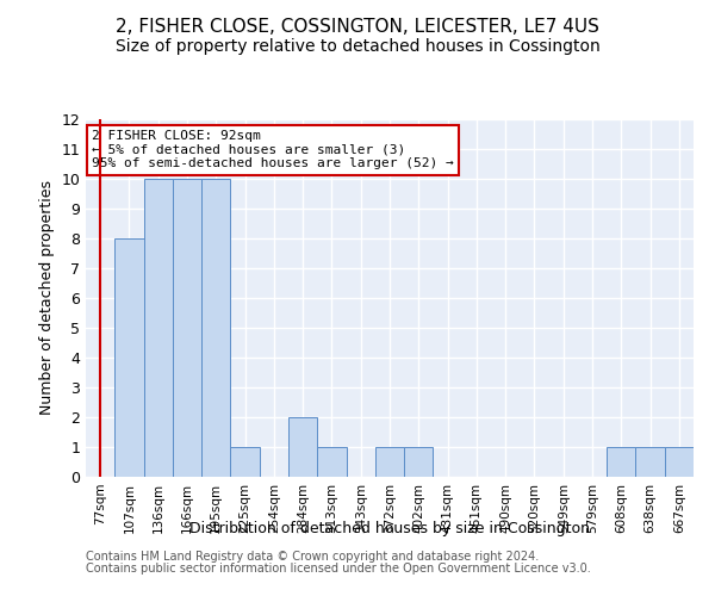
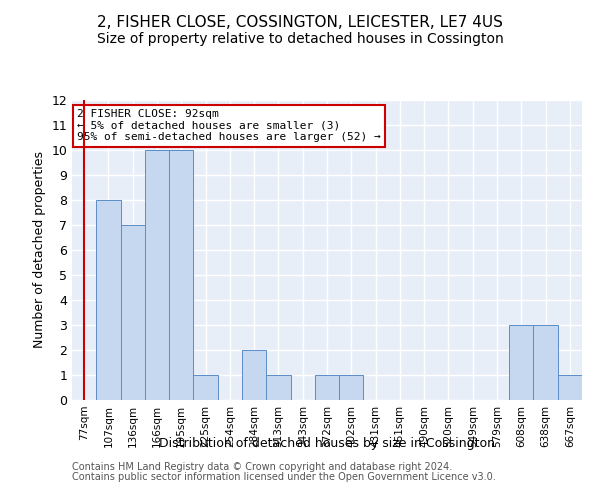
136sqm: 10 -> 7
608sqm: 1 -> 3
638sqm: 1 -> 3
